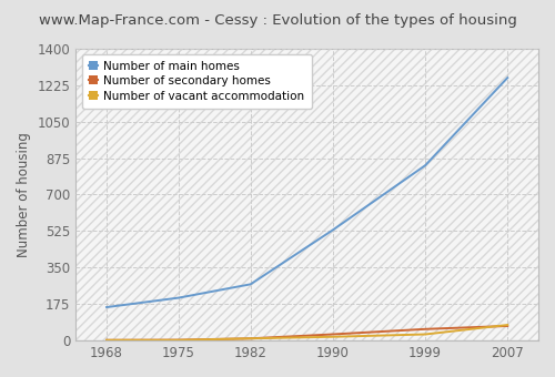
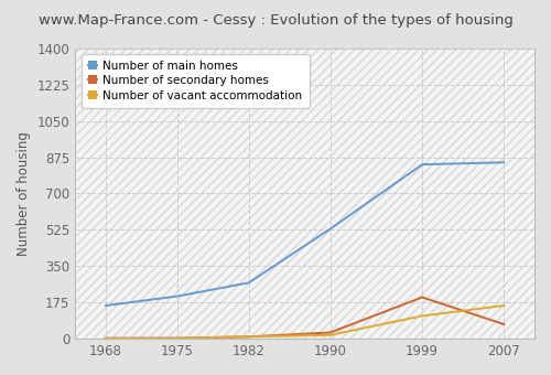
Number of secondary homes/1999: 60 -> 200
Number of vacant accommodation/1999: 30 -> 110
Number of main homes/2007: 1260 -> 850
Number of vacant accommodation/2007: 80 -> 160
